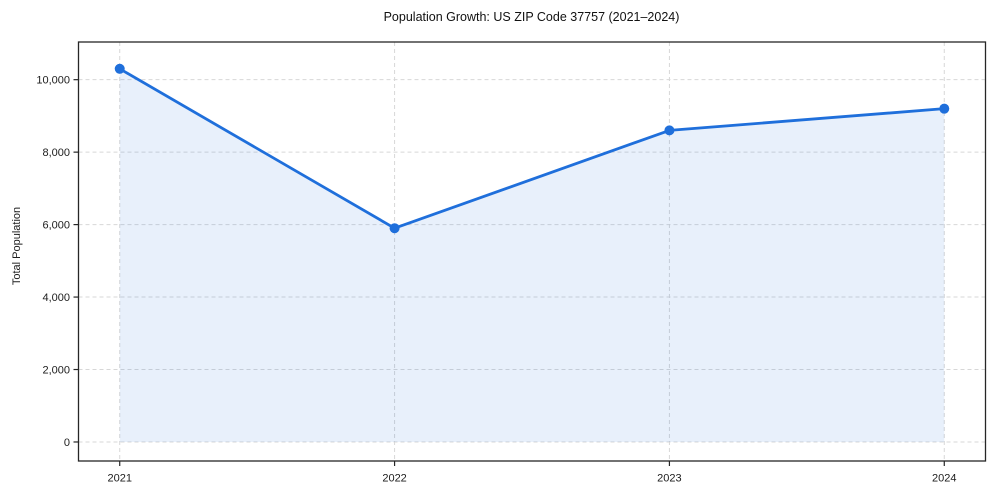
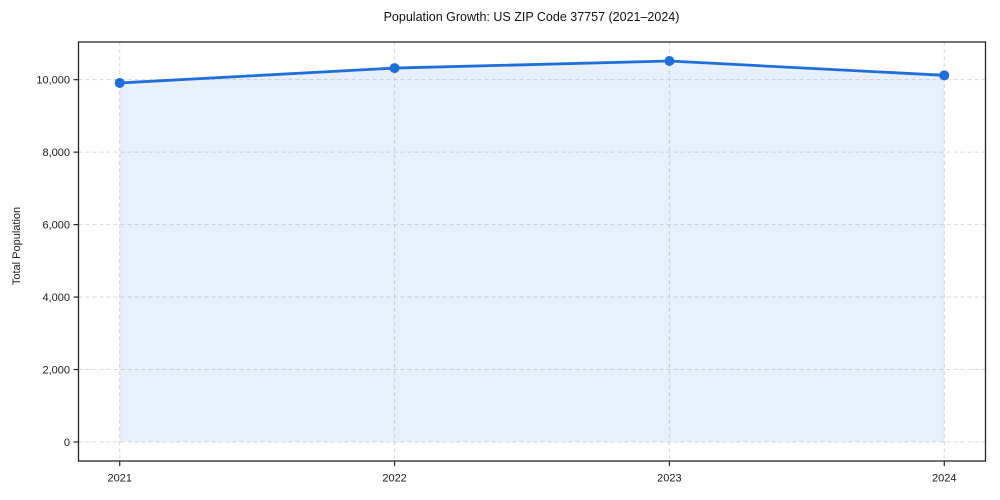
2021: 10300 -> 9900
2022: 5900 -> 10300
2023: 8600 -> 10500
2024: 9200 -> 10100
